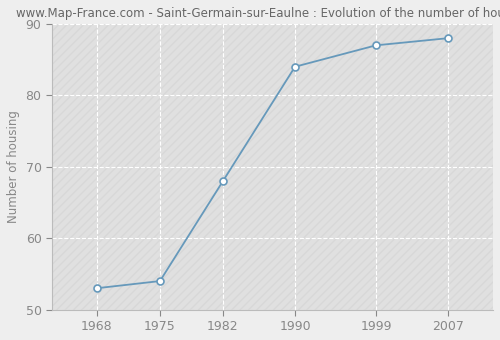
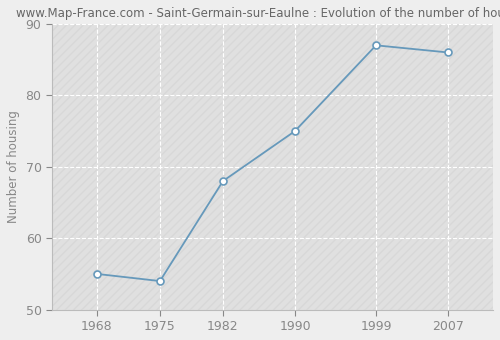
1968: 53 -> 55
1990: 84 -> 75
2007: 88 -> 86
